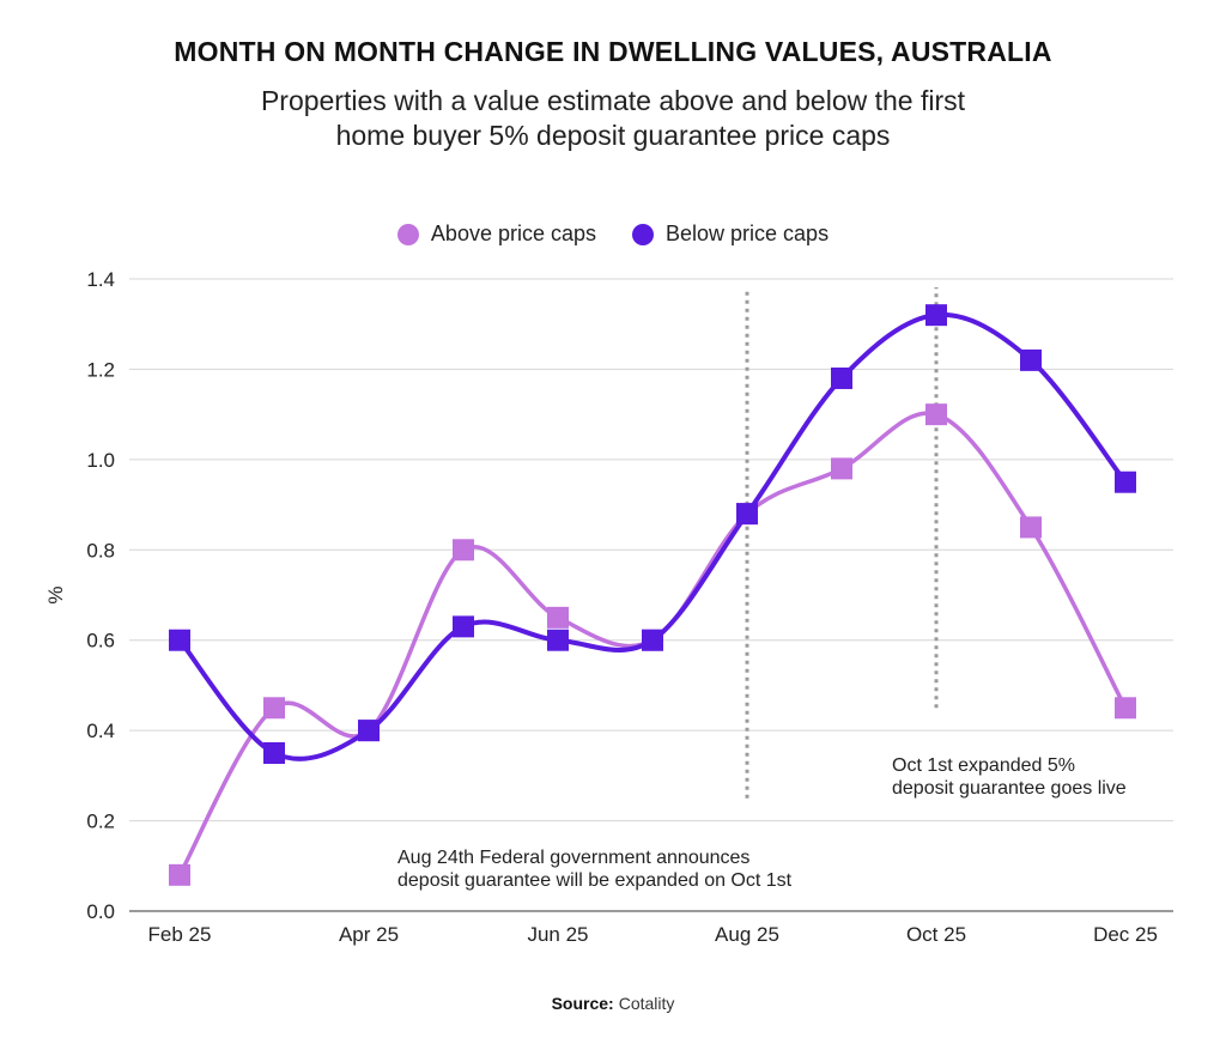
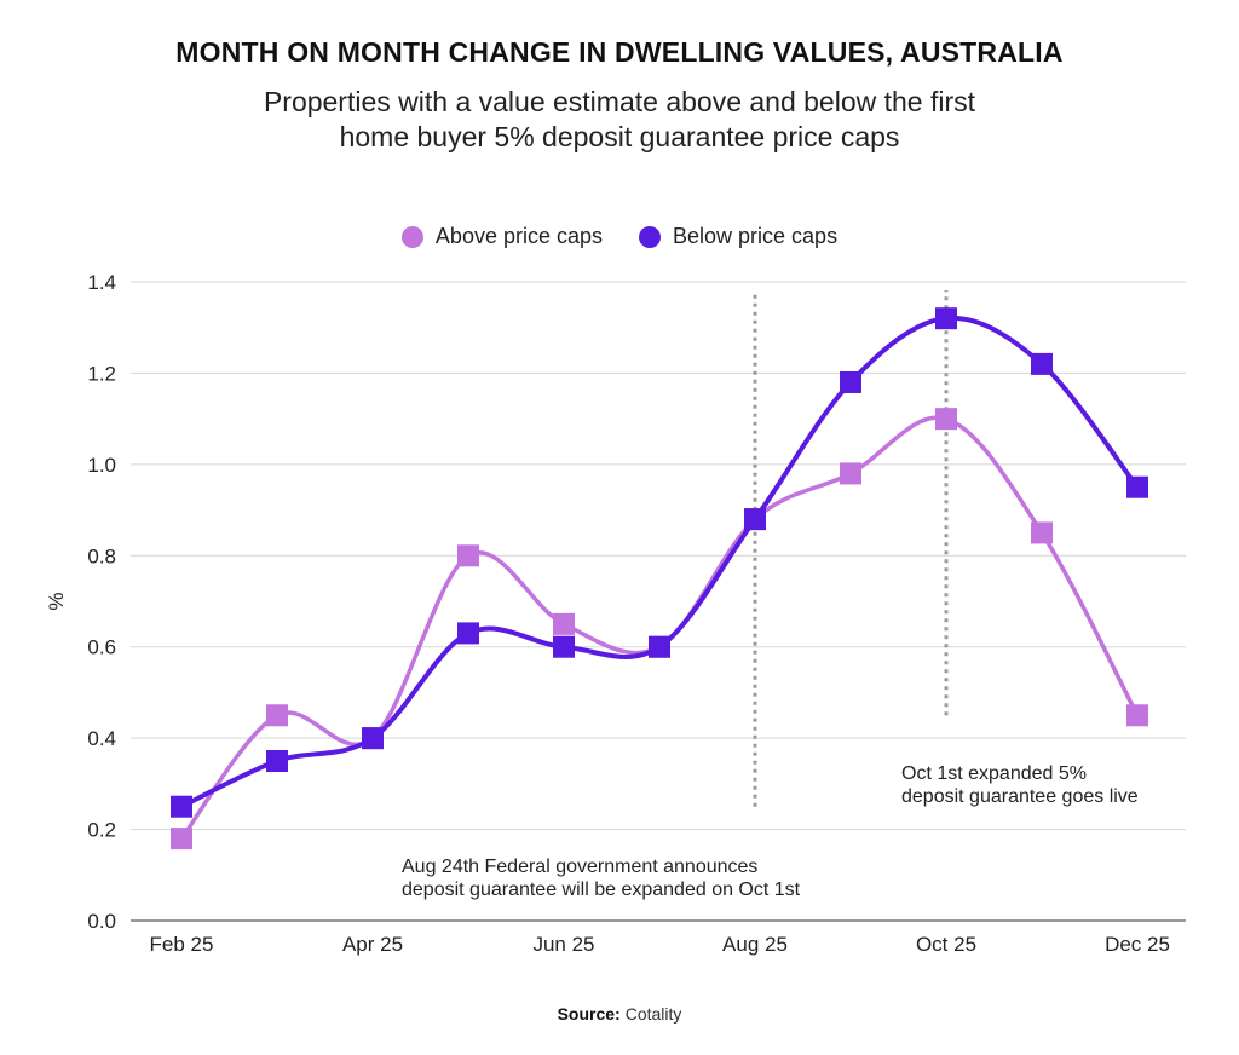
Above price caps/Feb 25: 0.08 -> 0.18
Below price caps/Feb 25: 0.60 -> 0.25
